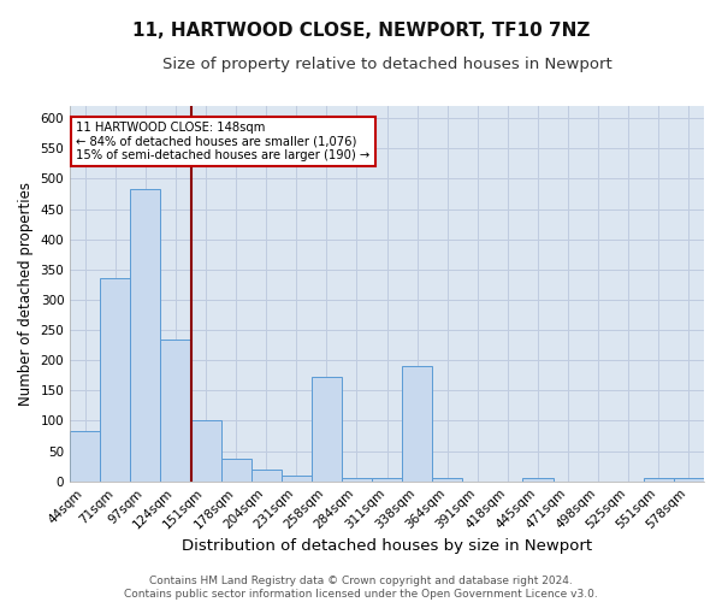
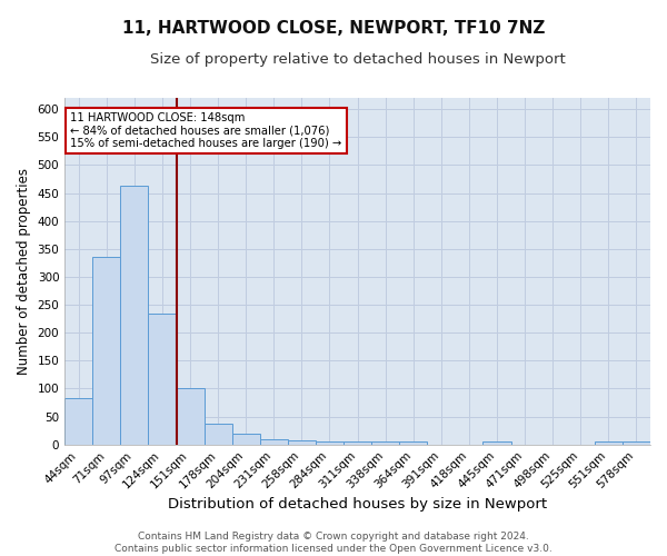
97sqm: 482 -> 462
258sqm: 172 -> 8
338sqm: 190 -> 5
